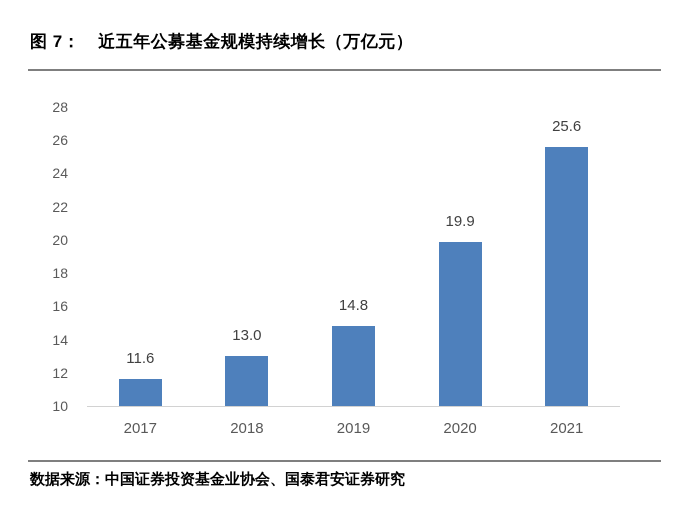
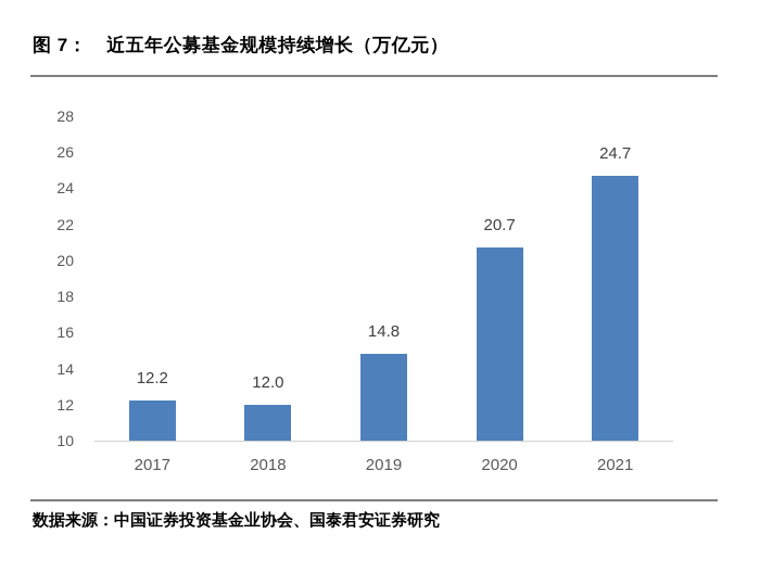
2017: 11.6 -> 12.2
2018: 13.0 -> 12.0
2020: 19.9 -> 20.7
2021: 25.6 -> 24.7
